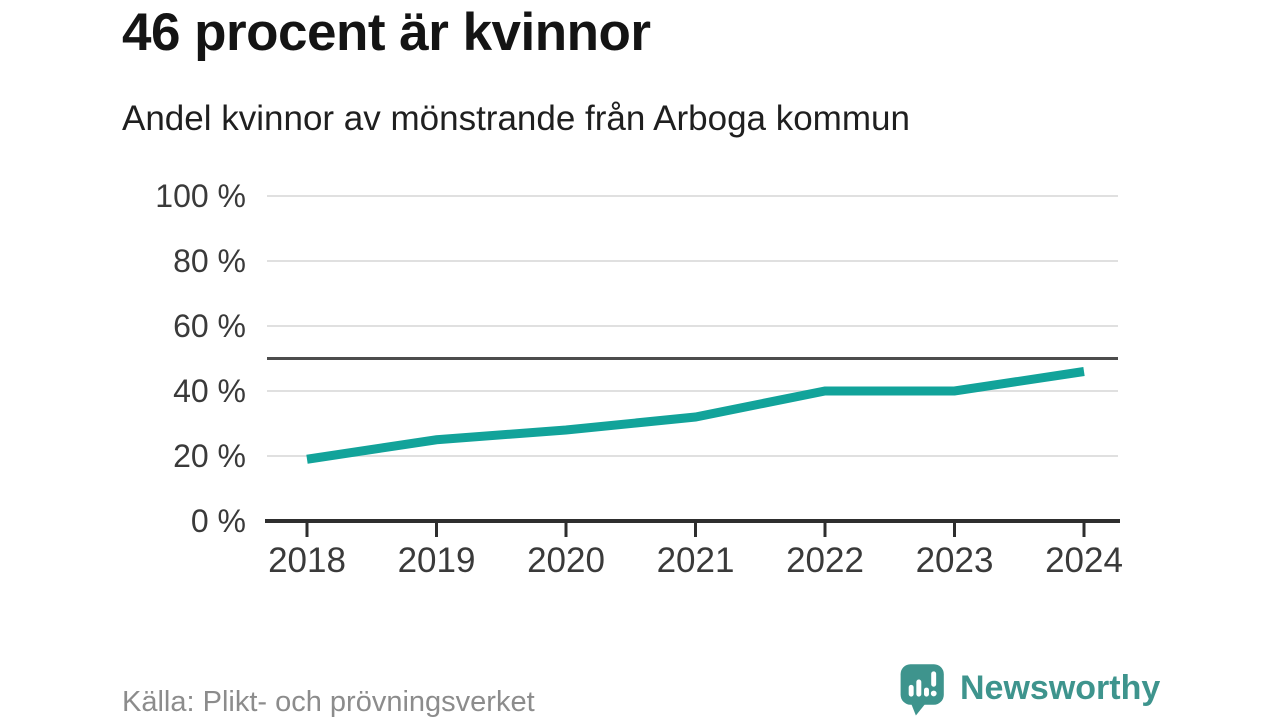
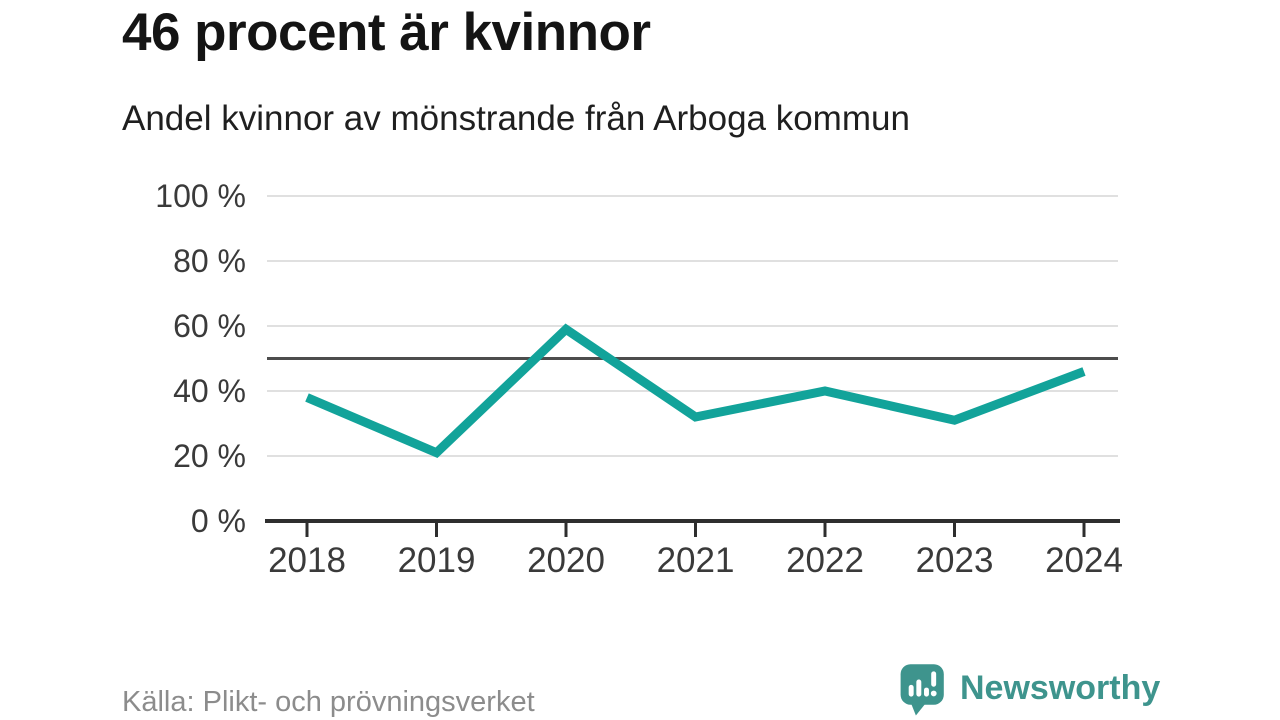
2018: 19% -> 38%
2019: 25% -> 21%
2020: 28% -> 59%
2023: 40% -> 31%
